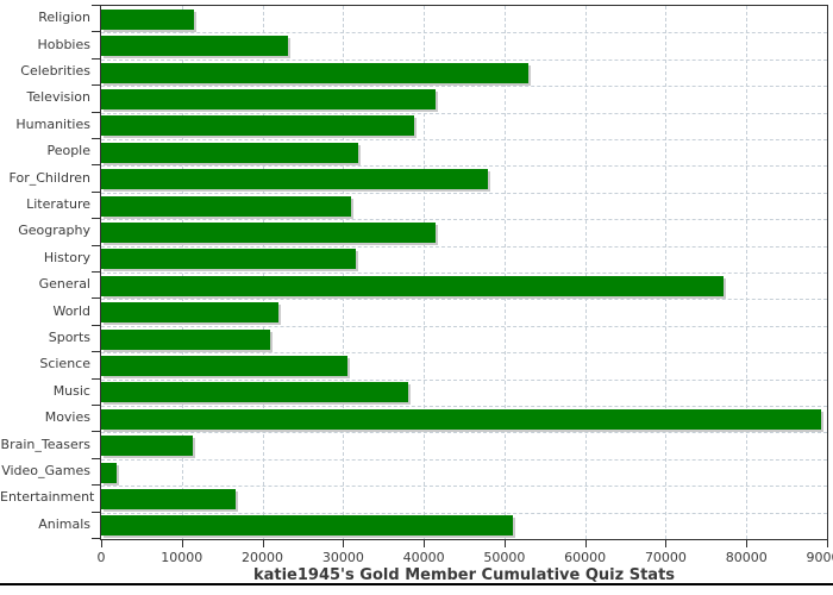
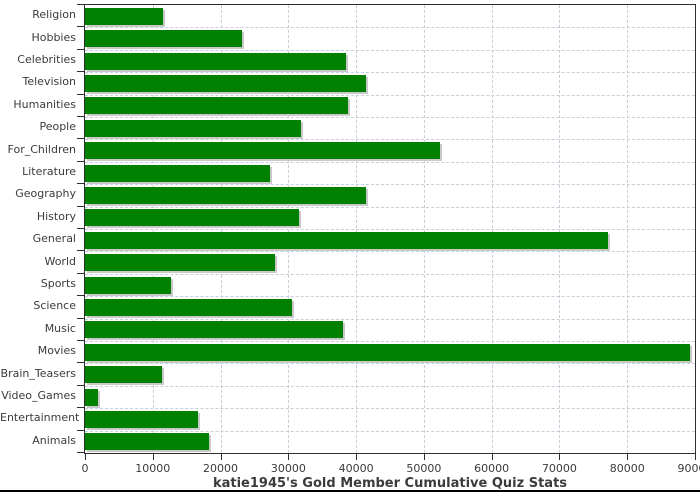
Celebrities: 53000 -> 38000
For_Children: 48000 -> 52000
Literature: 31000 -> 27000
World: 22000 -> 28000
Sports: 21000 -> 13000
Animals: 51000 -> 18000
